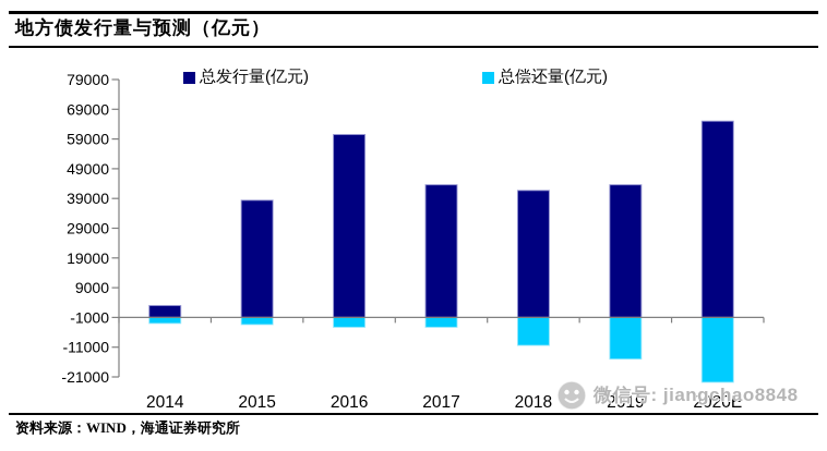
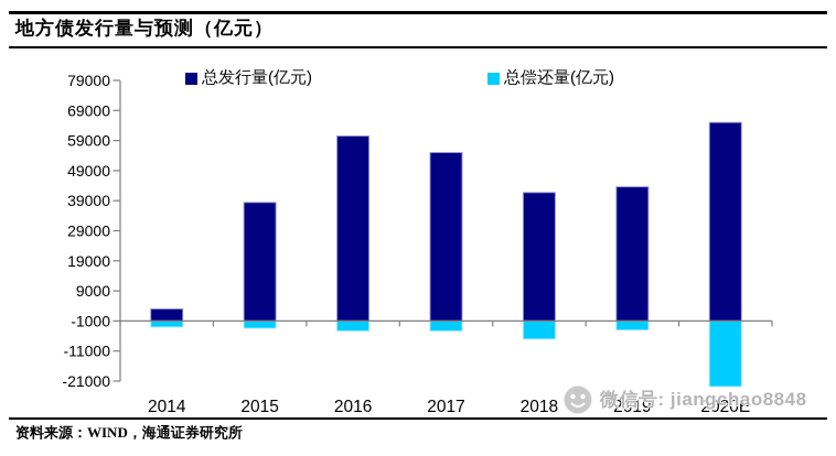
总发行量(亿元)/2017: 44000 -> 55000
总偿还量(亿元)/2018: -10000 -> -7000
总偿还量(亿元)/2019: -15000 -> -4000
